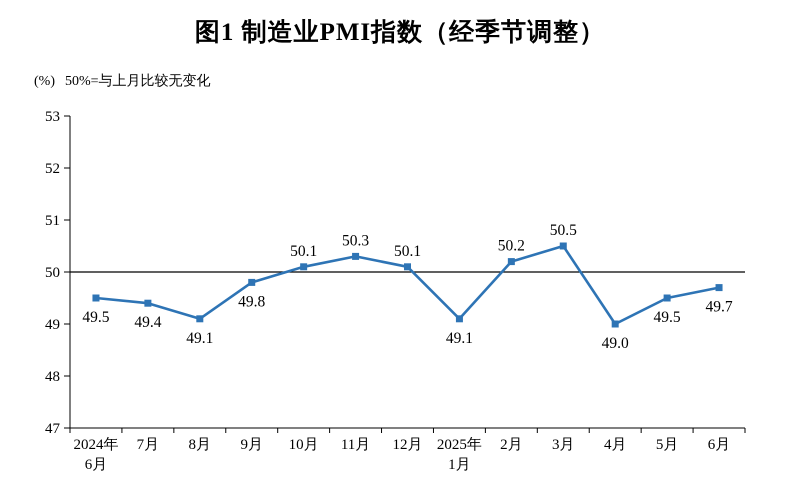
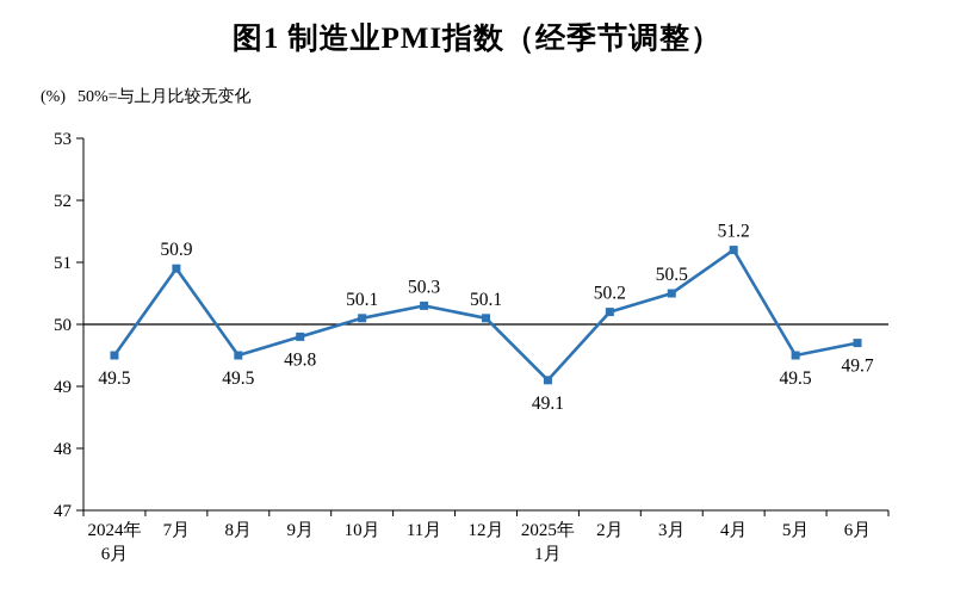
7月: 49.4 -> 50.9
8月: 49.1 -> 49.5
4月: 49.0 -> 51.2
